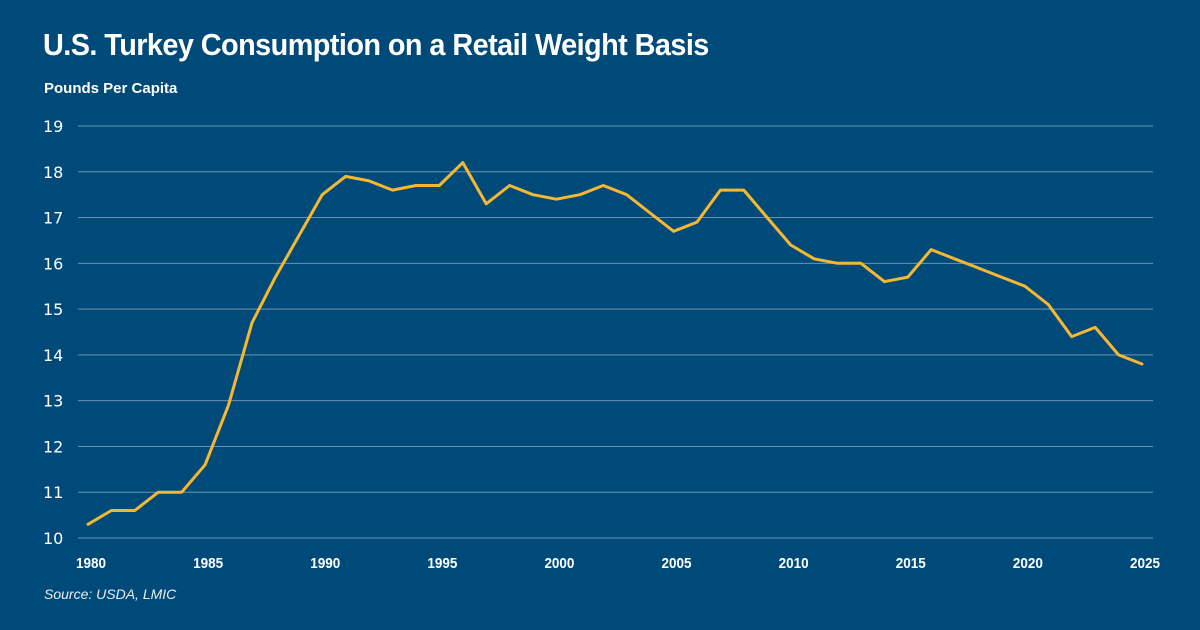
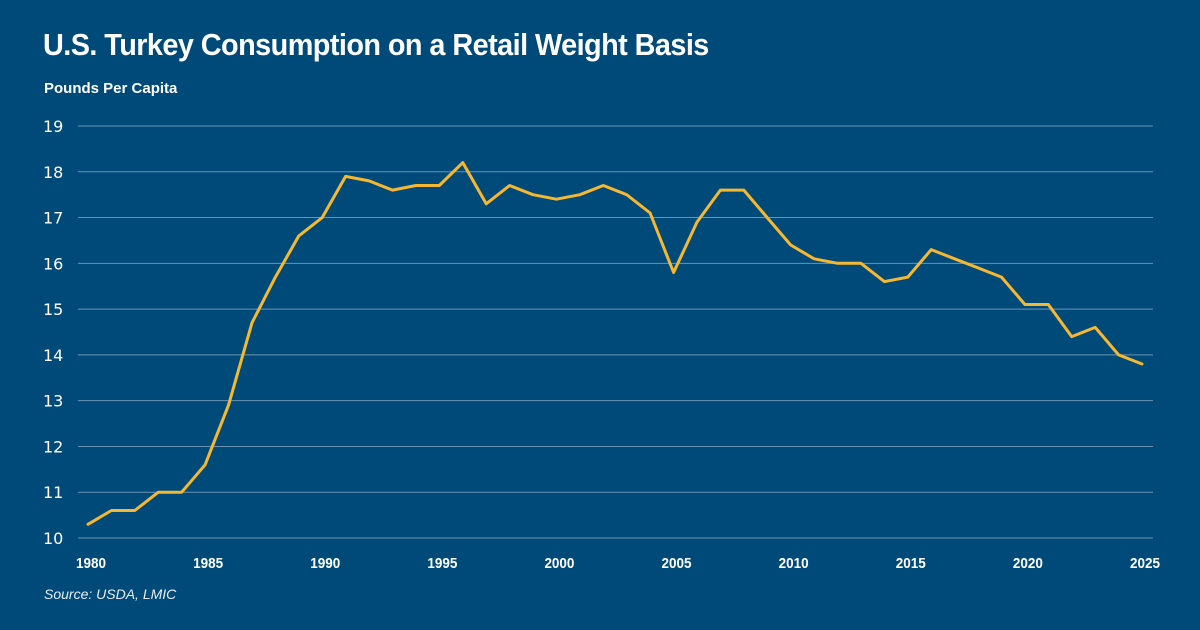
1990: 17.5 -> 17.0
2005: 16.7 -> 15.8
2020: 15.5 -> 15.1
